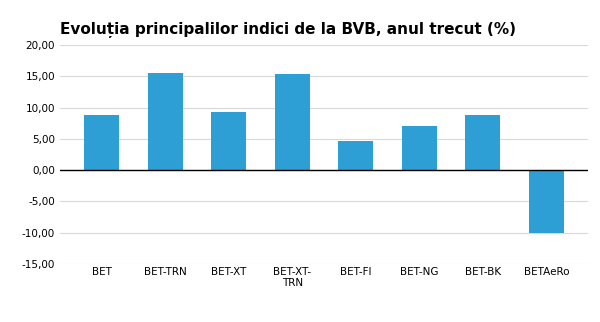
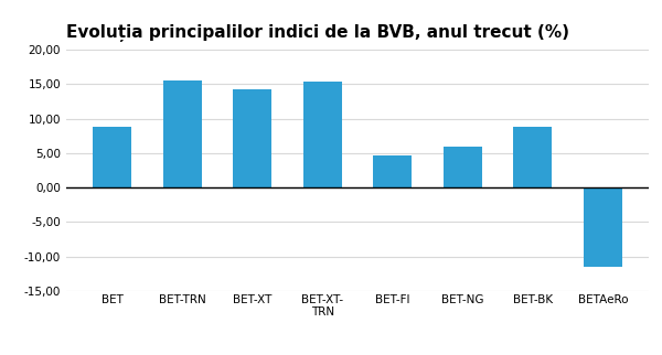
BET-XT: 9,3 -> 14,2
BET-NG: 7,1 -> 6,0
BETAeRo: -10,1 -> -11,4
